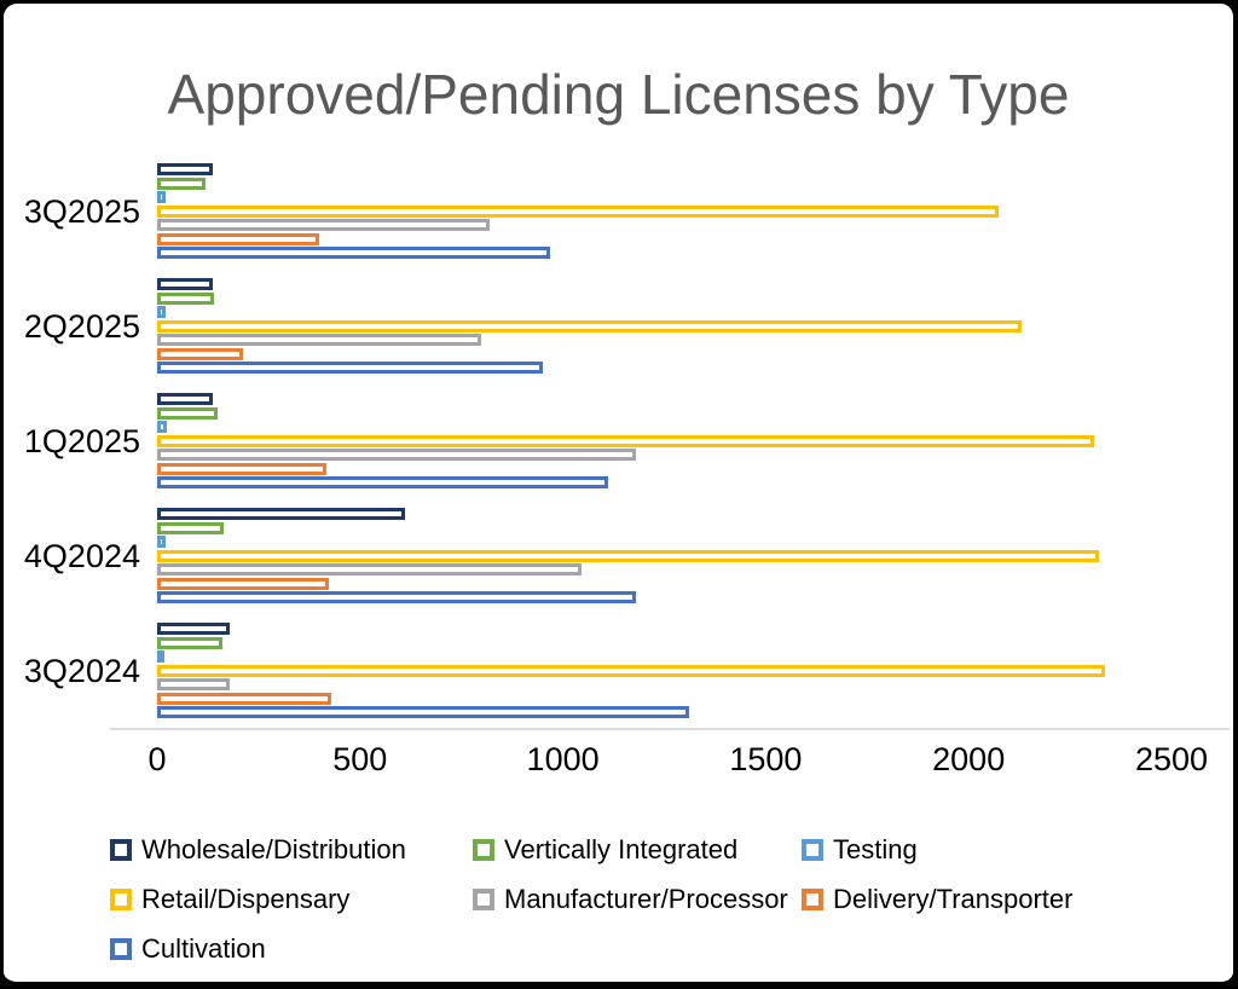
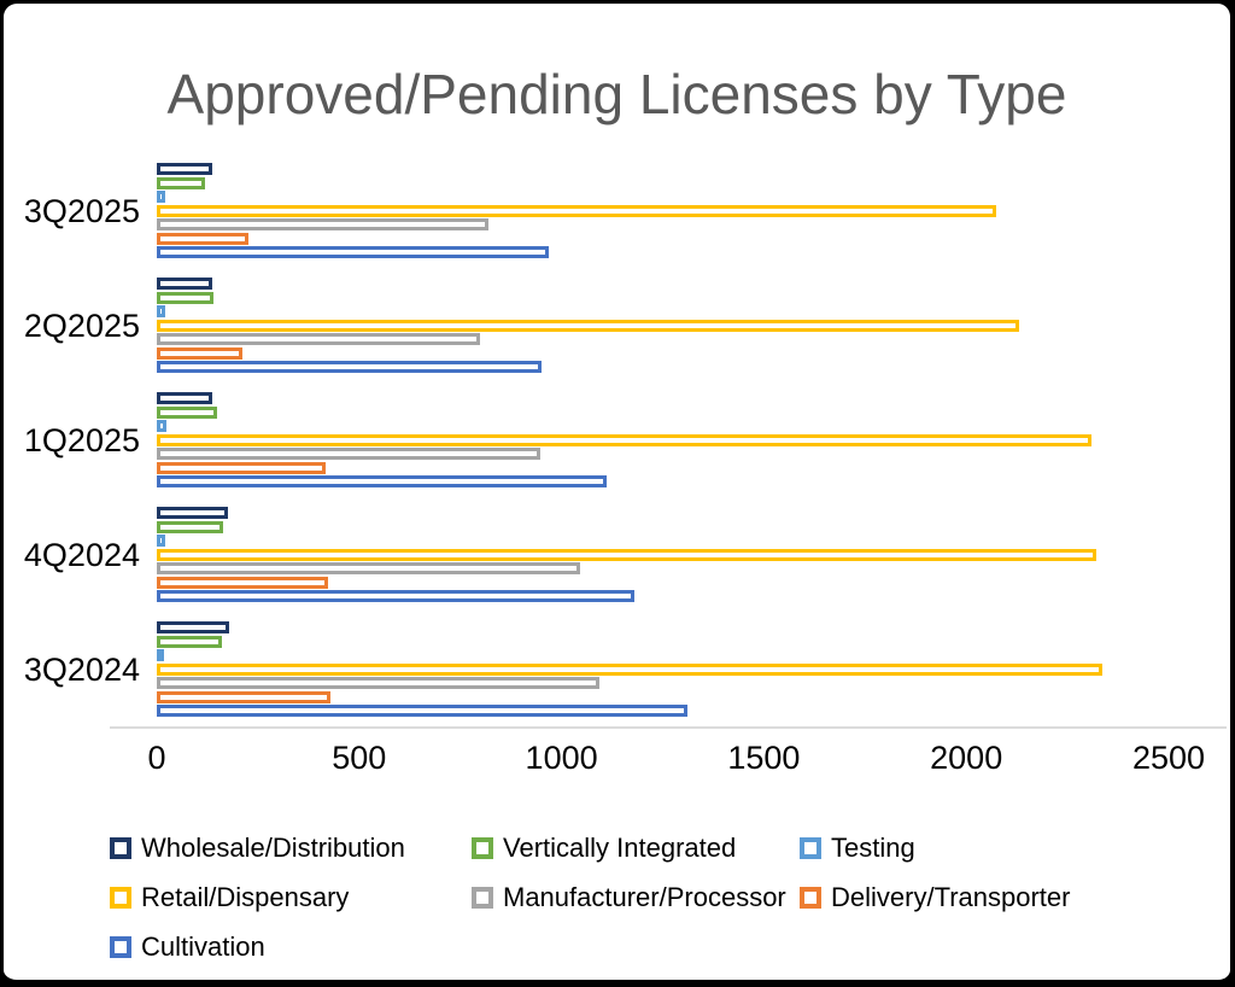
Delivery/Transporter/3Q2025: 400 -> 220
Manufacturer/Processor/1Q2025: 1180 -> 950
Wholesale/Distribution/4Q2024: 610 -> 180
Manufacturer/Processor/3Q2024: 180 -> 1100
